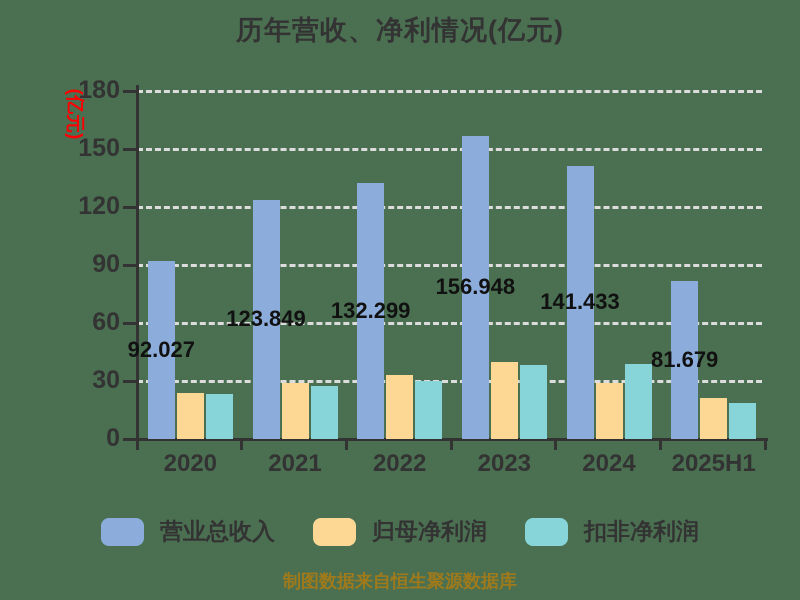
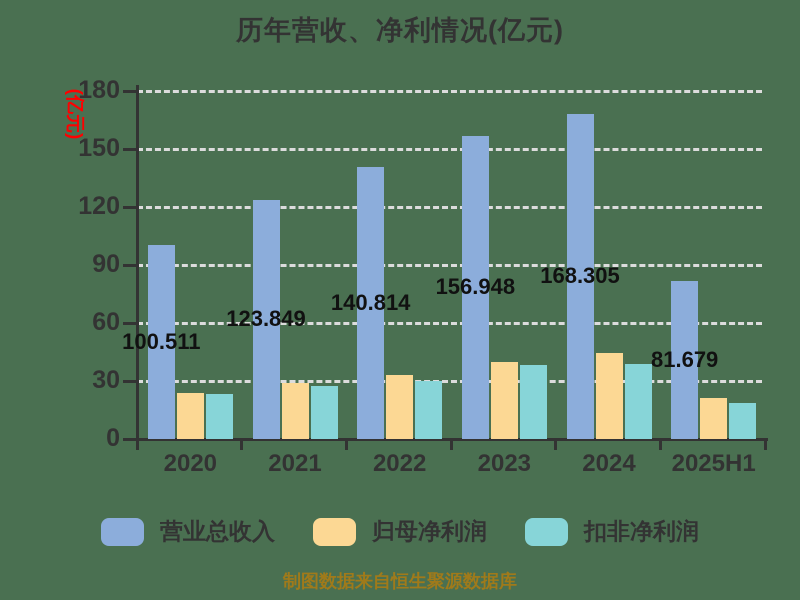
营业总收入/2020: 92.027 -> 100.511
营业总收入/2022: 132.299 -> 140.814
营业总收入/2024: 141.433 -> 168.305
归母净利润/2024: 29 -> 44
